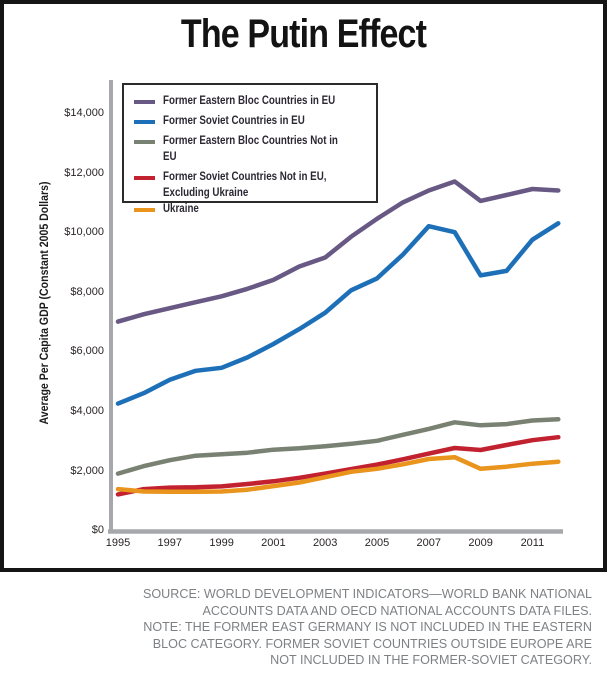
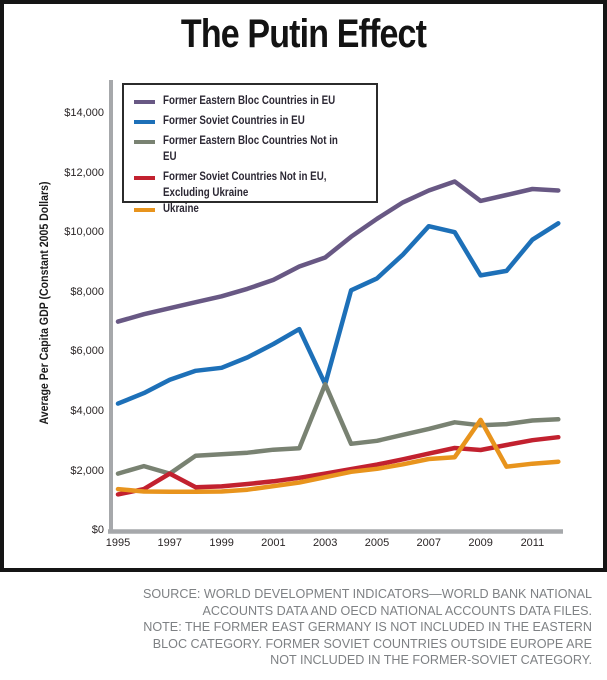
Former Eastern Bloc Countries Not in EU/1997: $2400 -> $1900
Former Soviet Countries Not in EU, Excluding Ukraine/1997: $1400 -> $1900
Former Soviet Countries in EU/2003: $7300 -> $4900
Former Eastern Bloc Countries Not in EU/2003: $2800 -> $4900
Ukraine/2009: $2100 -> $3700
